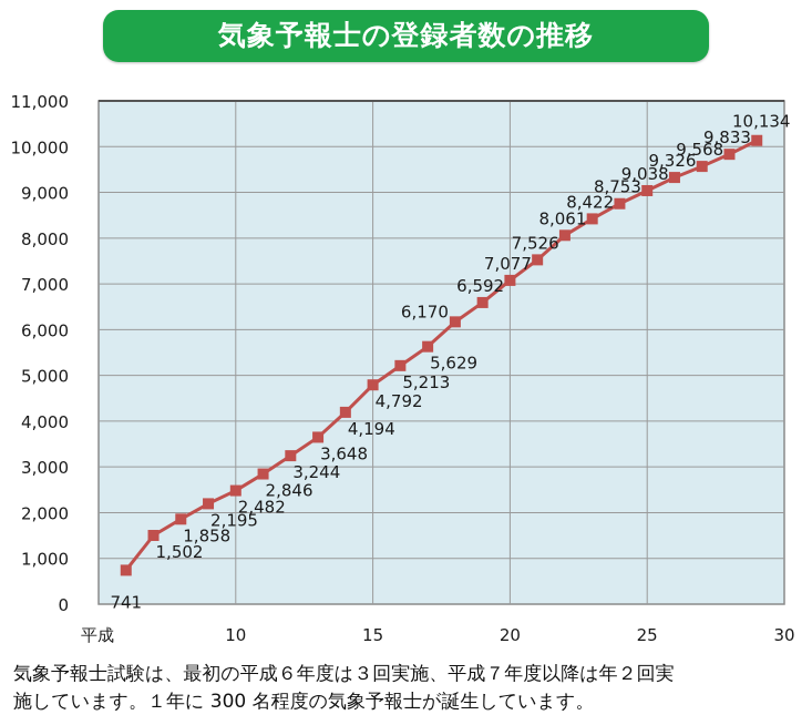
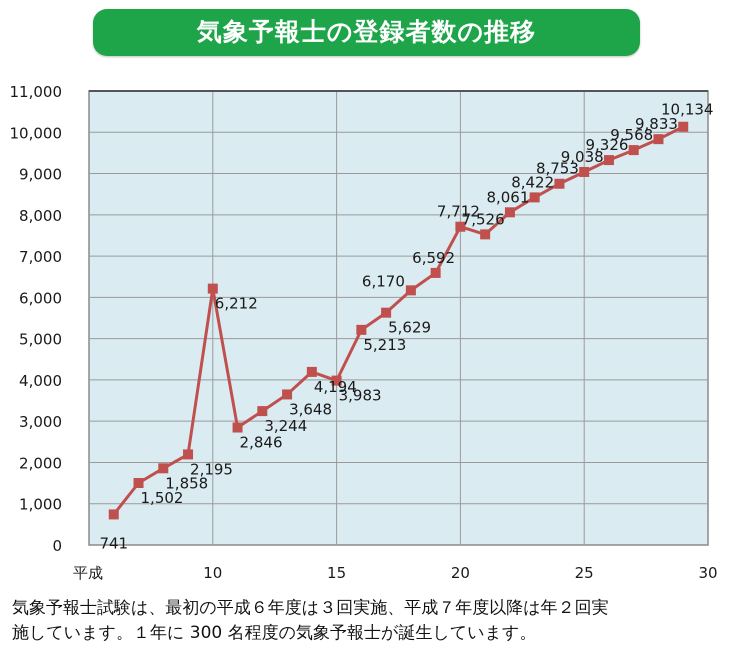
10: 2,482 -> 6,212
15: 4,792 -> 3,983
20: 7,077 -> 7,712
